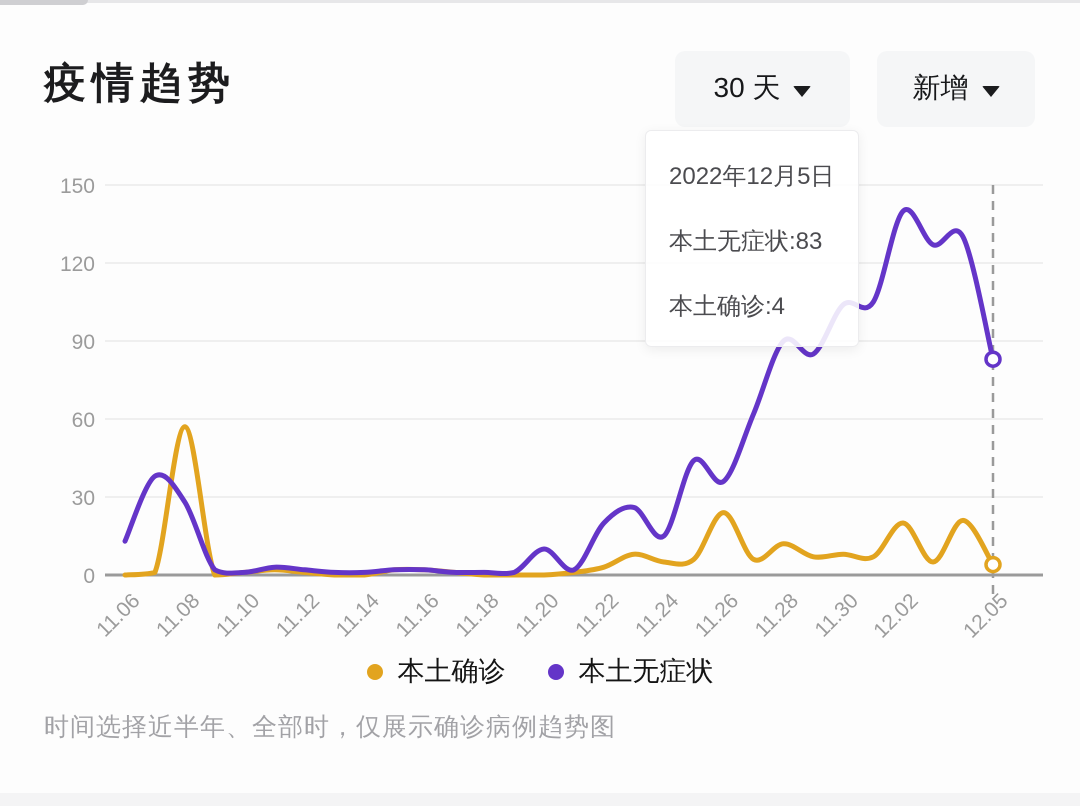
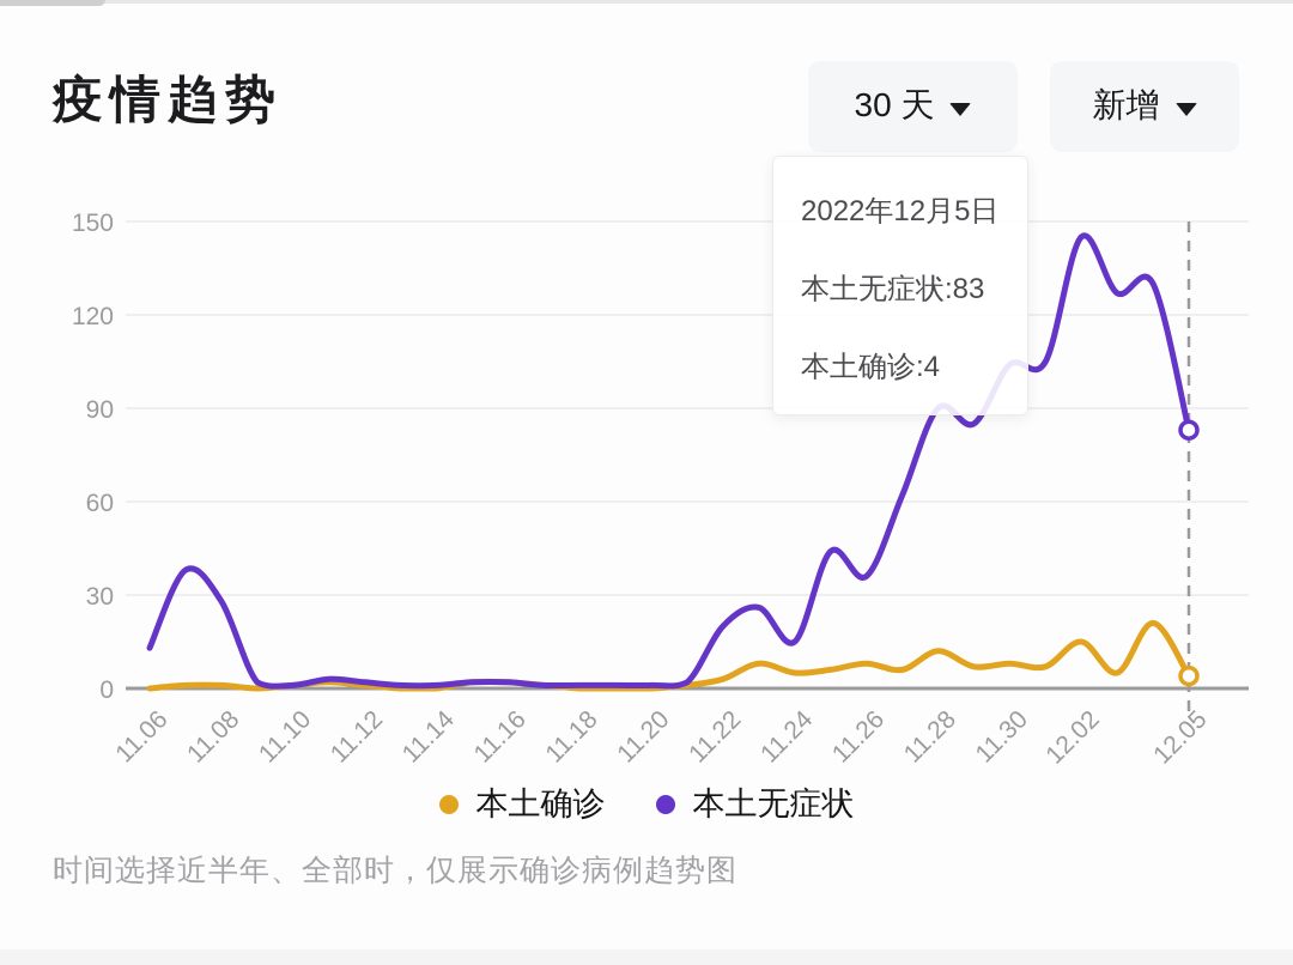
本土确诊/11.08: 57 -> 1
本土无症状/11.20: 10 -> 1
本土确诊/11.26: 24 -> 8
本土确诊/12.02: 20 -> 15
本土无症状/12.02: 140 -> 145
